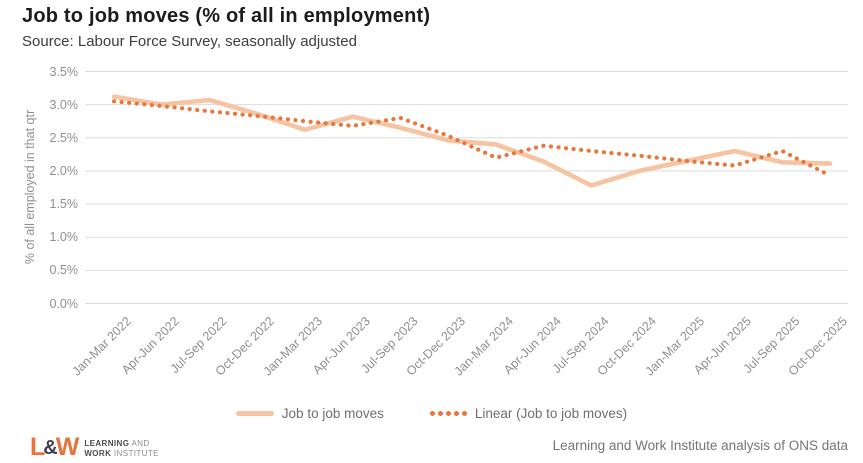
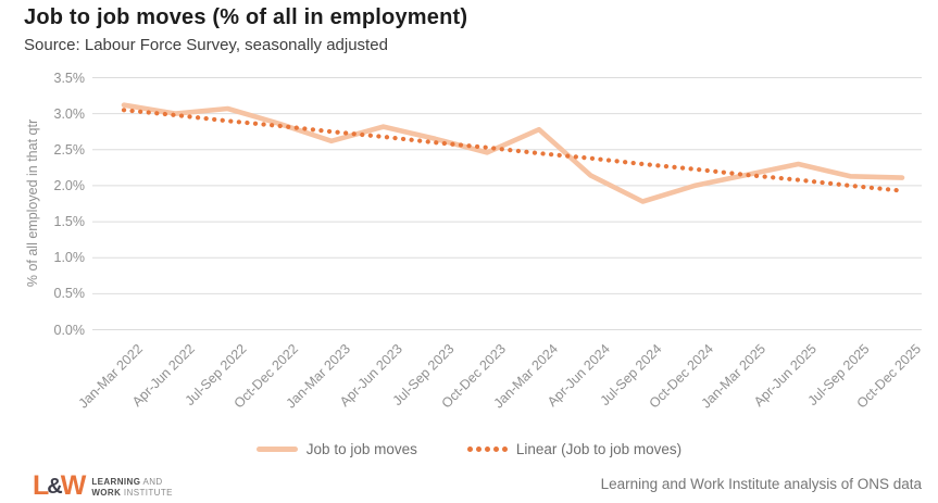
Linear (Job to job moves)/Jul-Sep 2023: 2.8% -> 2.6%
Job to job moves/Jan-Mar 2024: 2.4% -> 2.8%
Linear (Job to job moves)/Jan-Mar 2024: 2.2% -> 2.5%
Linear (Job to job moves)/Jul-Sep 2025: 2.3% -> 2.0%
